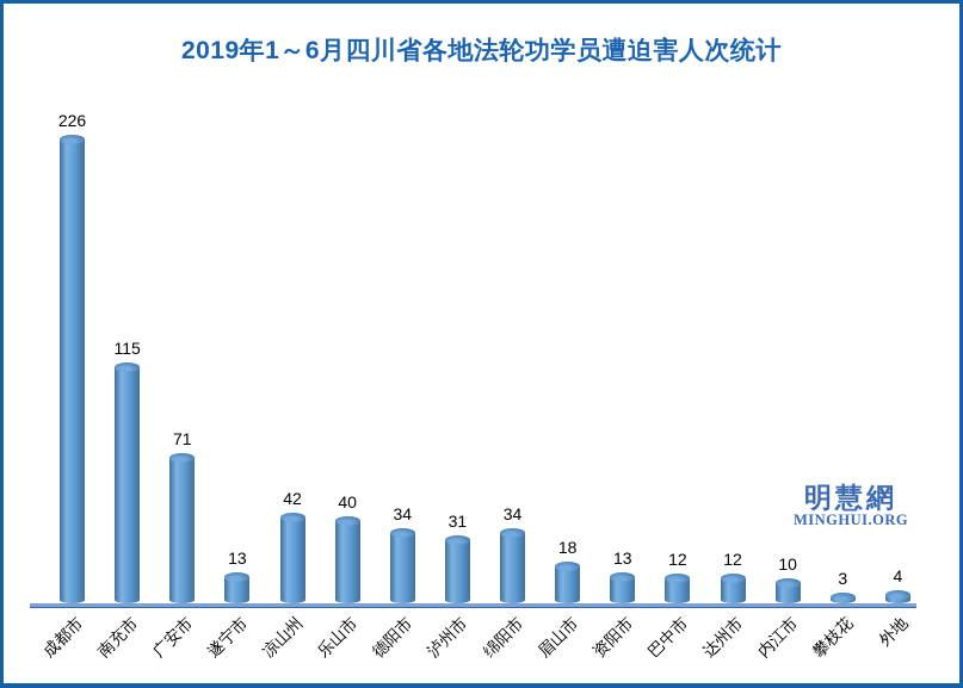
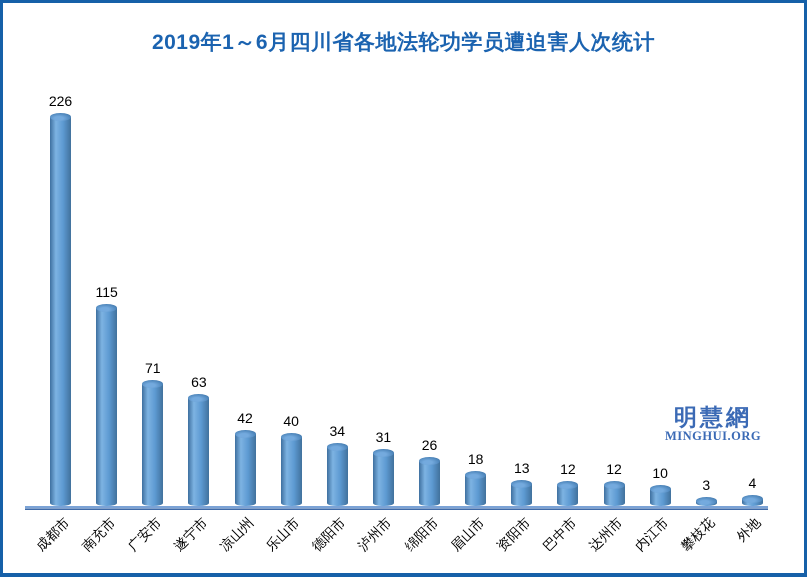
遂宁市: 13 -> 63
绵阳市: 34 -> 26
